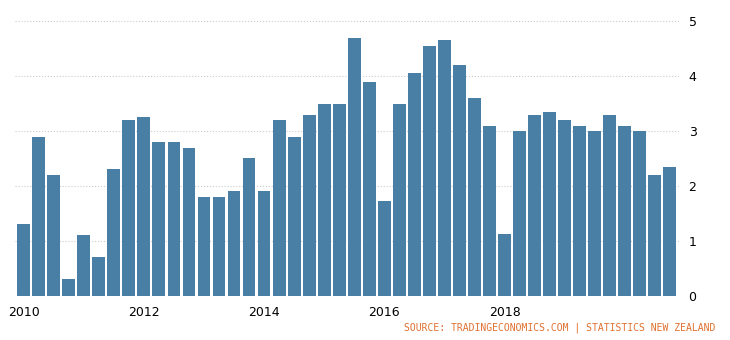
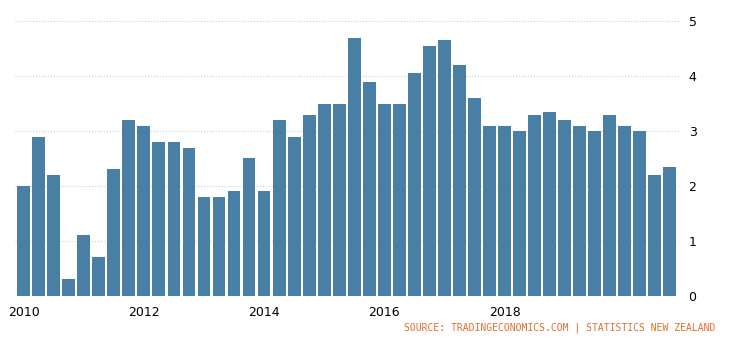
2010: 1.30 -> 2.00
2012: 3.26 -> 3.10
2016: 1.72 -> 3.50
2018: 1.12 -> 3.10
